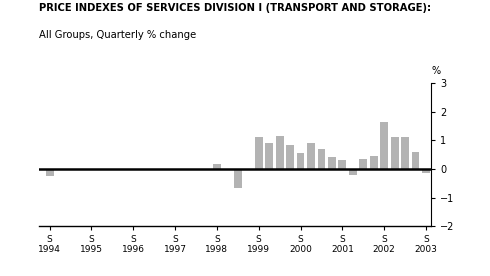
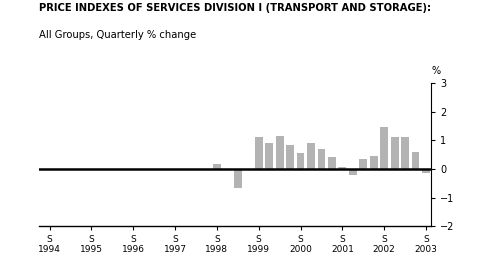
S 1994: -0.25 -> -0.05
S 2001: 0.30 -> 0.05
S 2002: 1.65 -> 1.45
